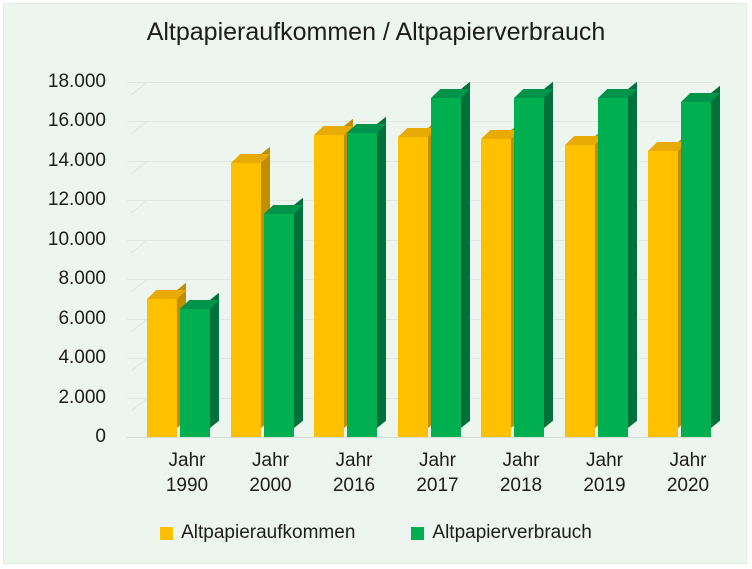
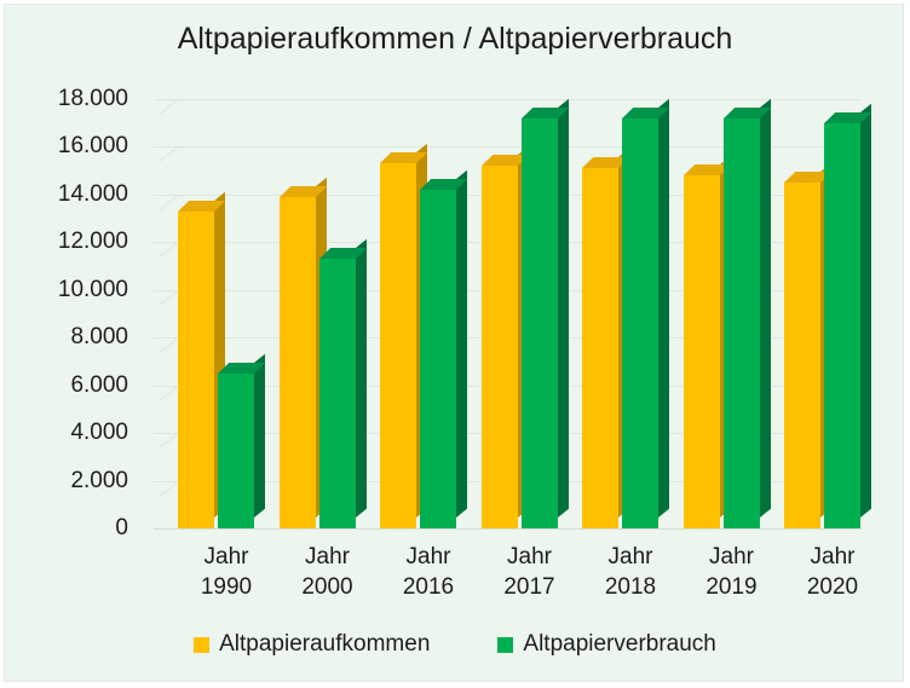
Altpapieraufkommen/Jahr 1990: 7000 -> 13300
Altpapierverbrauch/Jahr 2016: 15400 -> 14200
